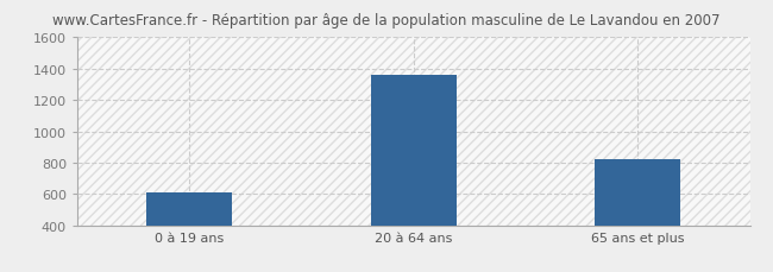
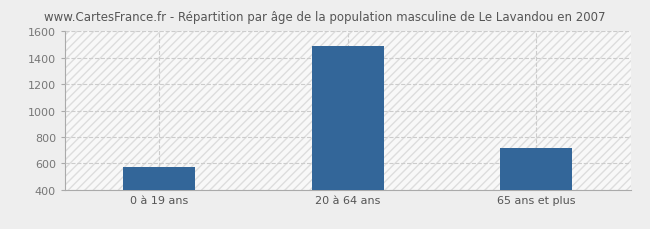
0 à 19 ans: 610 -> 570
20 à 64 ans: 1360 -> 1490
65 ans et plus: 820 -> 720
